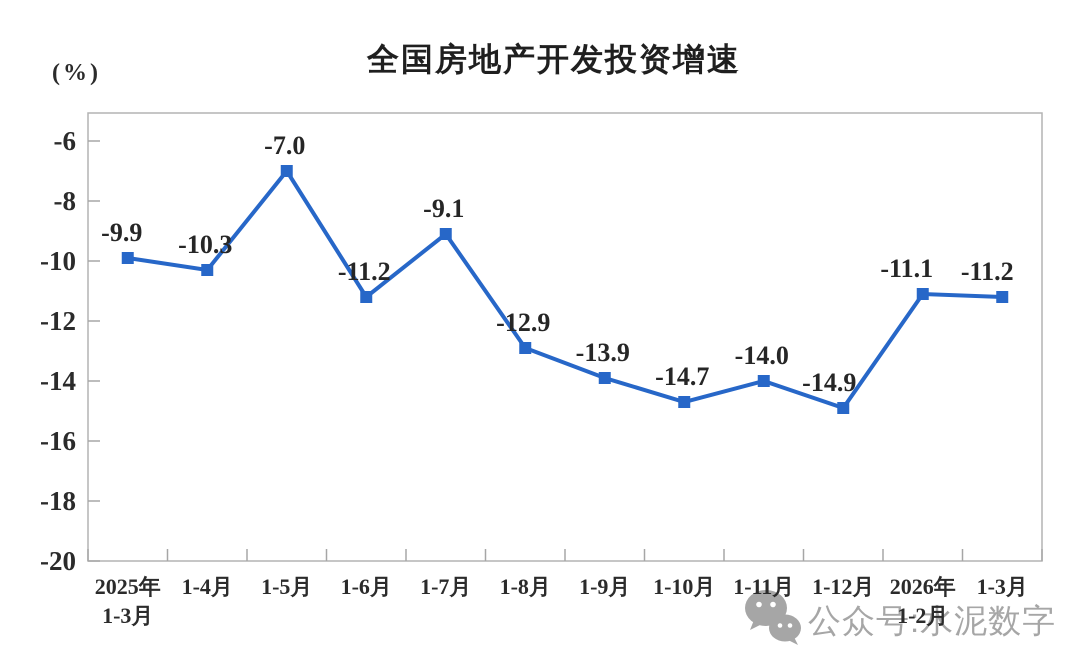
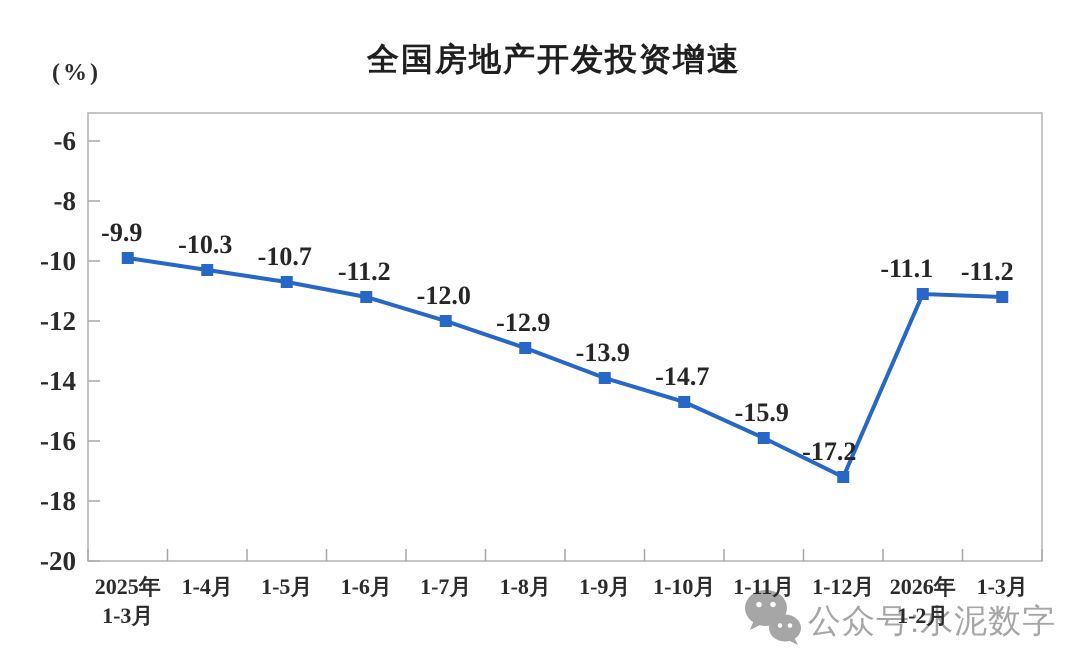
1-5月: -7.0 -> -10.7
1-7月: -9.1 -> -12.0
1-11月: -14.0 -> -15.9
1-12月: -14.9 -> -17.2
